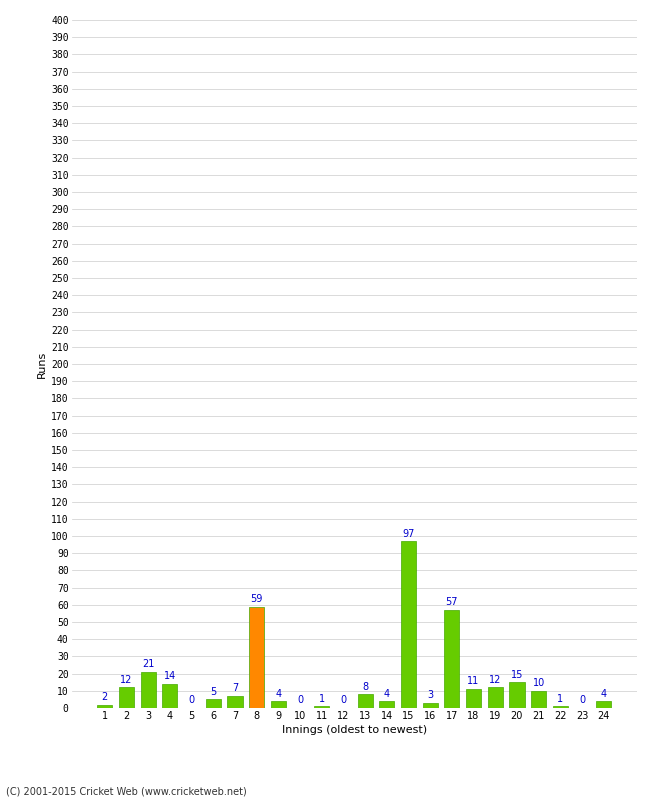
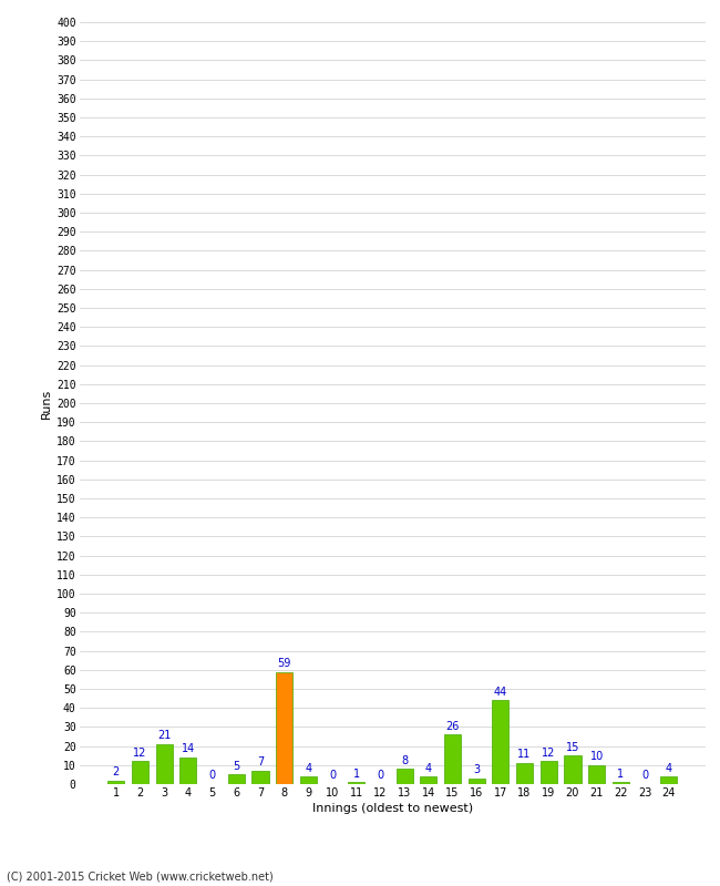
15: 97 -> 26
17: 57 -> 44
